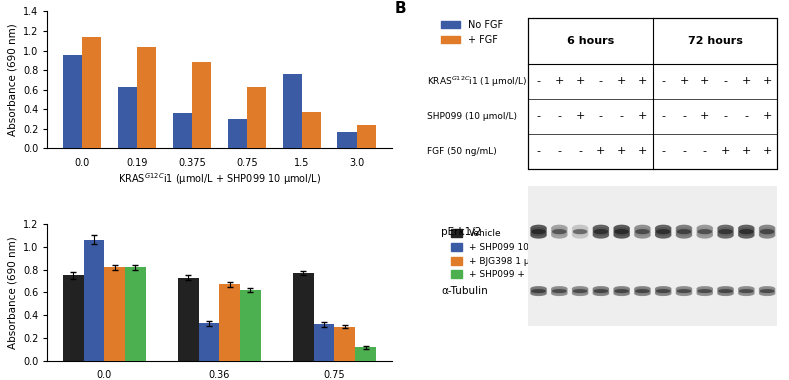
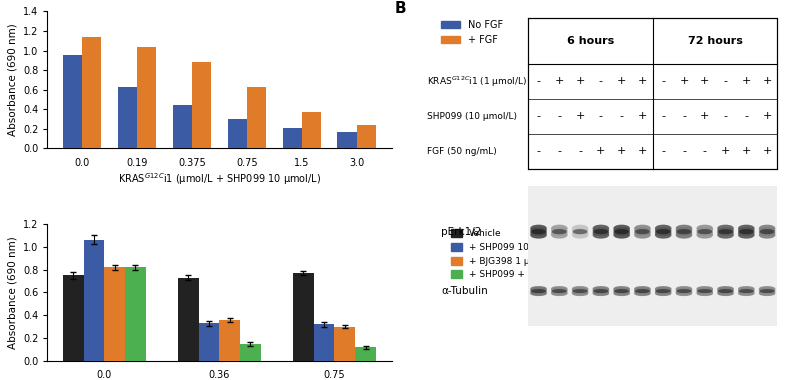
No FGF/0.375: 0.36 -> 0.44
No FGF/1.5: 0.76 -> 0.21
+ BJG398 1 μmol/L/0.36: 0.67 -> 0.36
+ SHP099 + BJG398/0.36: 0.62 -> 0.15
